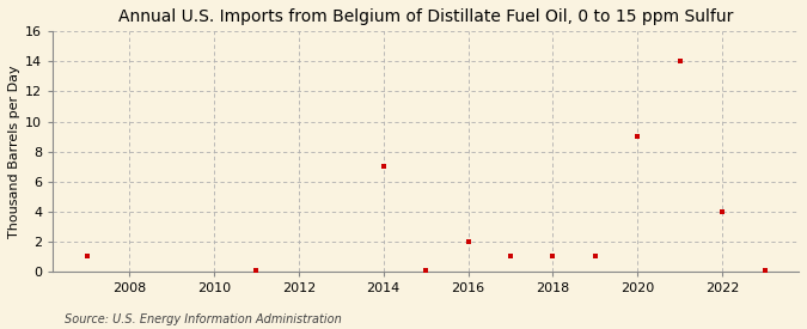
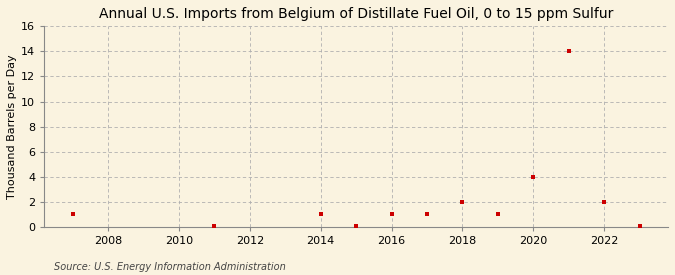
2014: 7.0 -> 1.0
2016: 2.0 -> 1.0
2018: 1.0 -> 2.0
2020: 9.0 -> 4.0
2022: 4.0 -> 2.0
